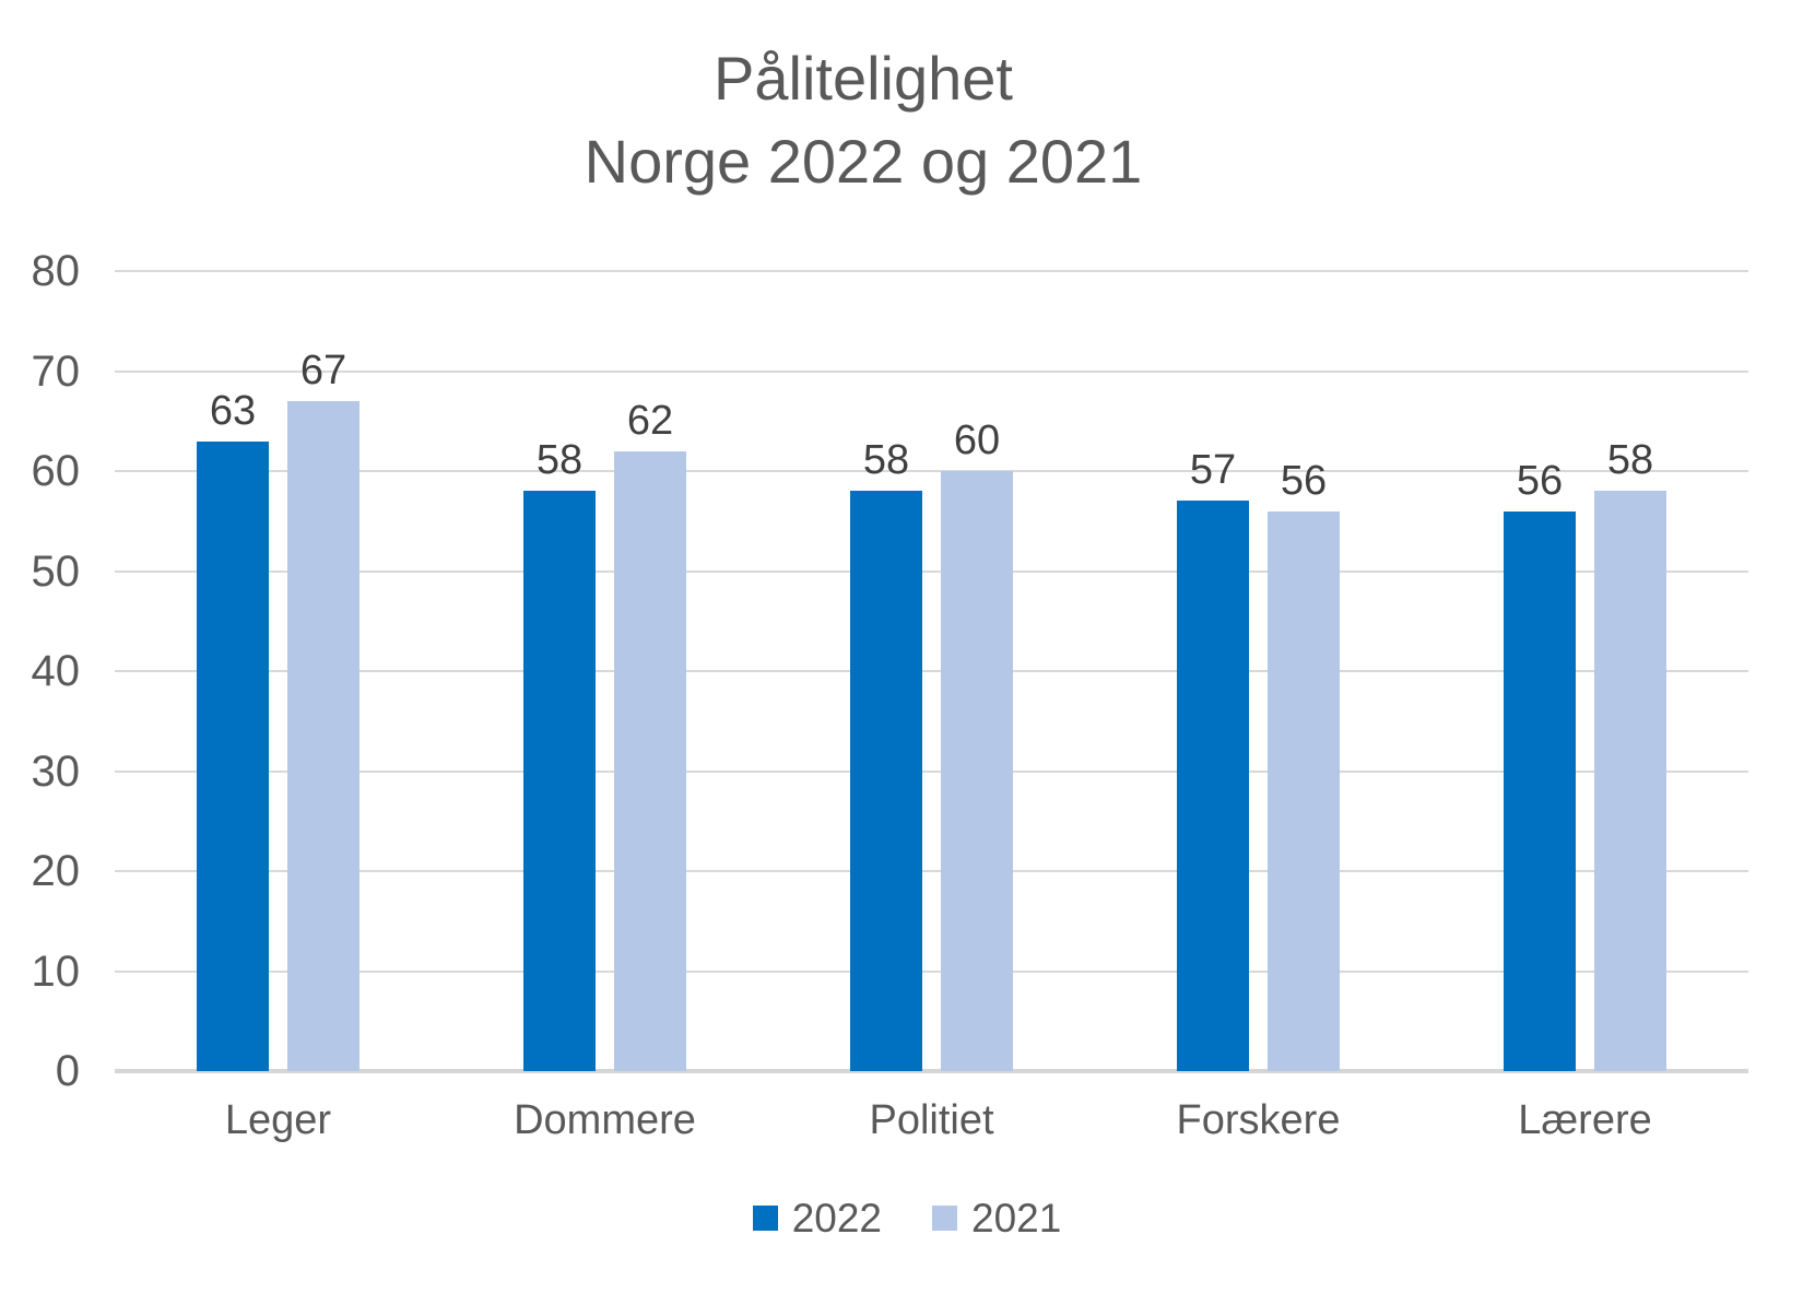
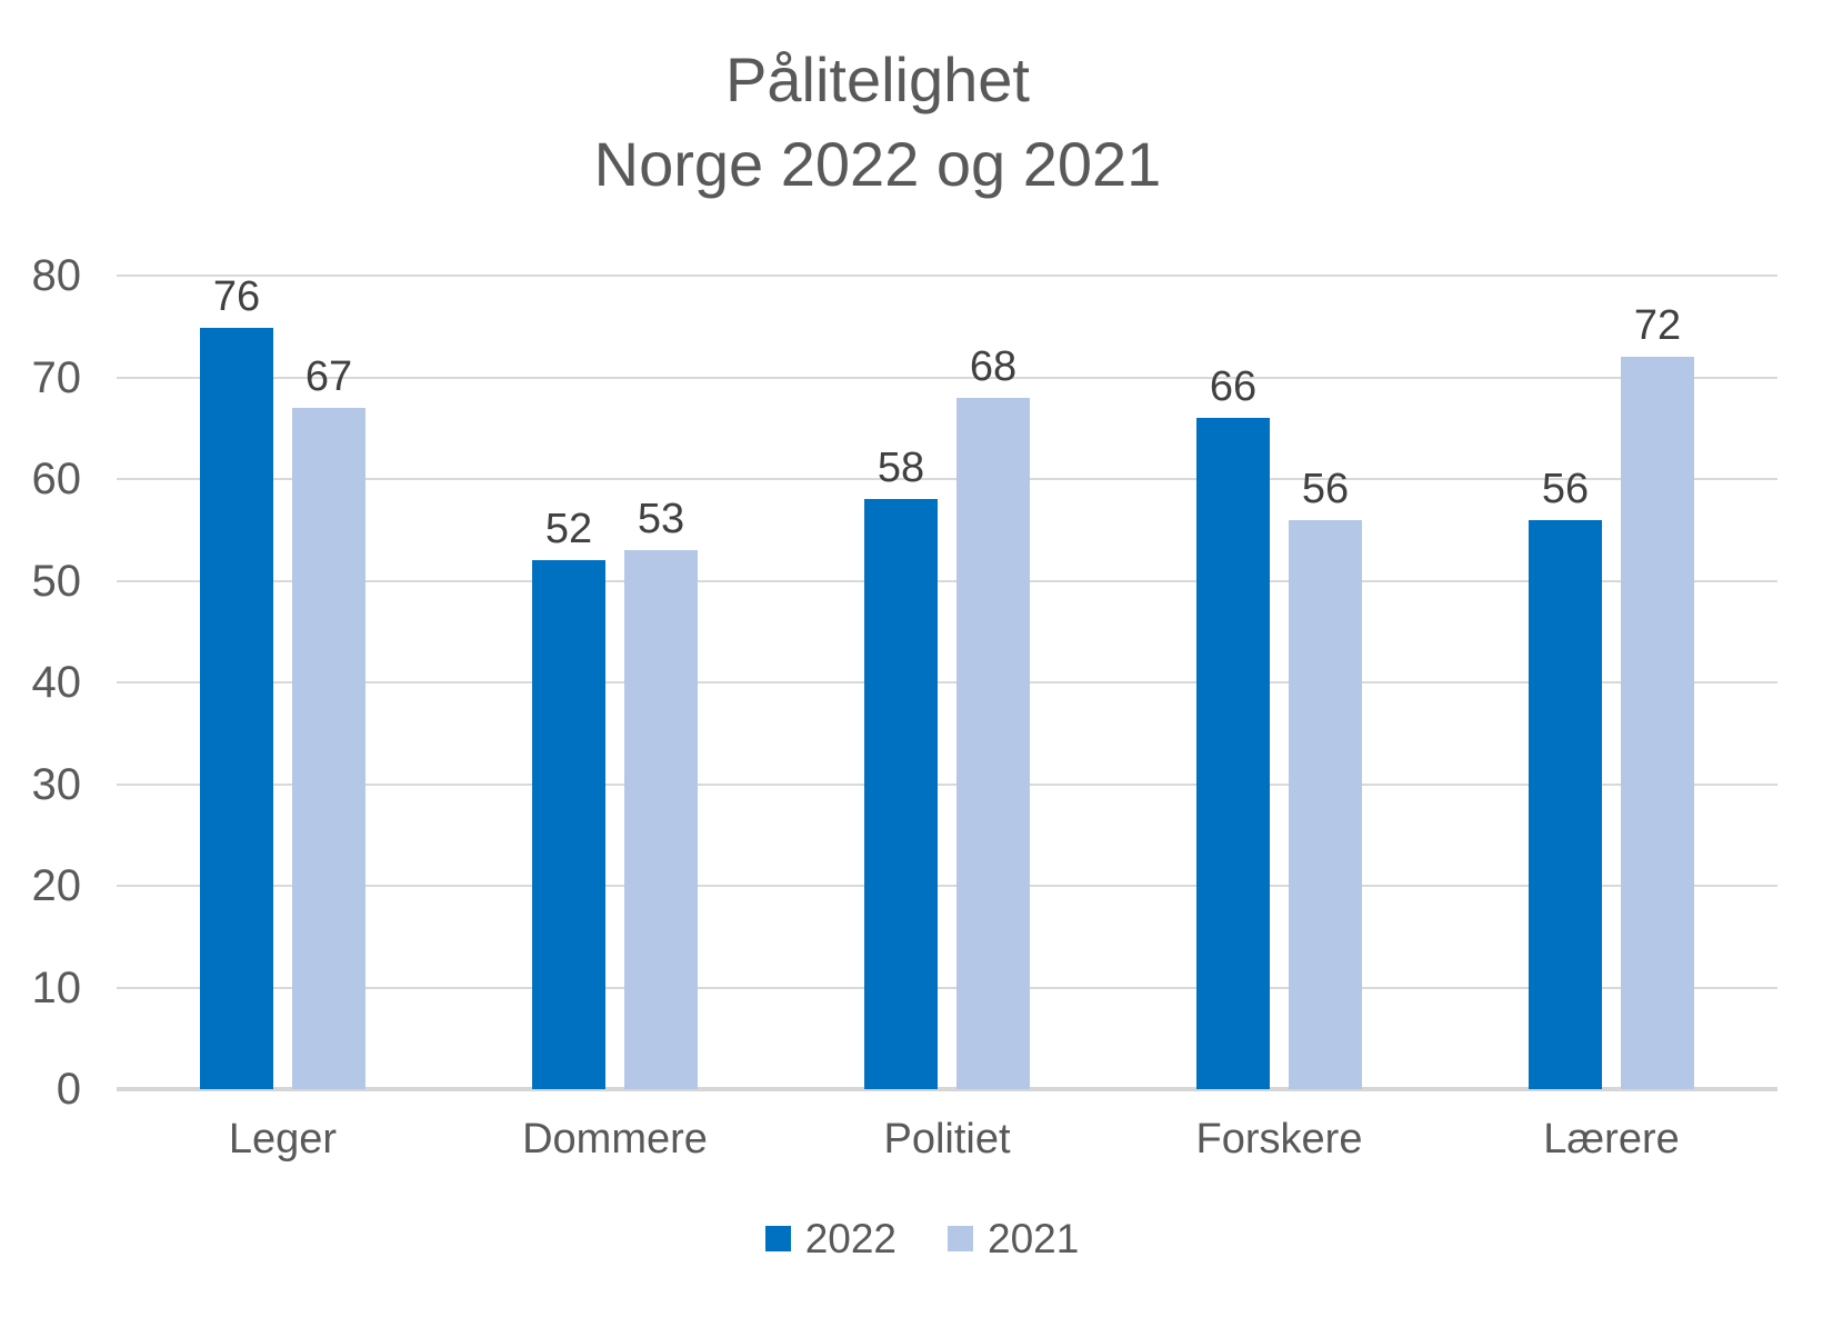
2022/Leger: 63 -> 76
2022/Dommere: 58 -> 52
2021/Dommere: 62 -> 53
2021/Politiet: 60 -> 68
2022/Forskere: 57 -> 66
2021/Lærere: 58 -> 72
